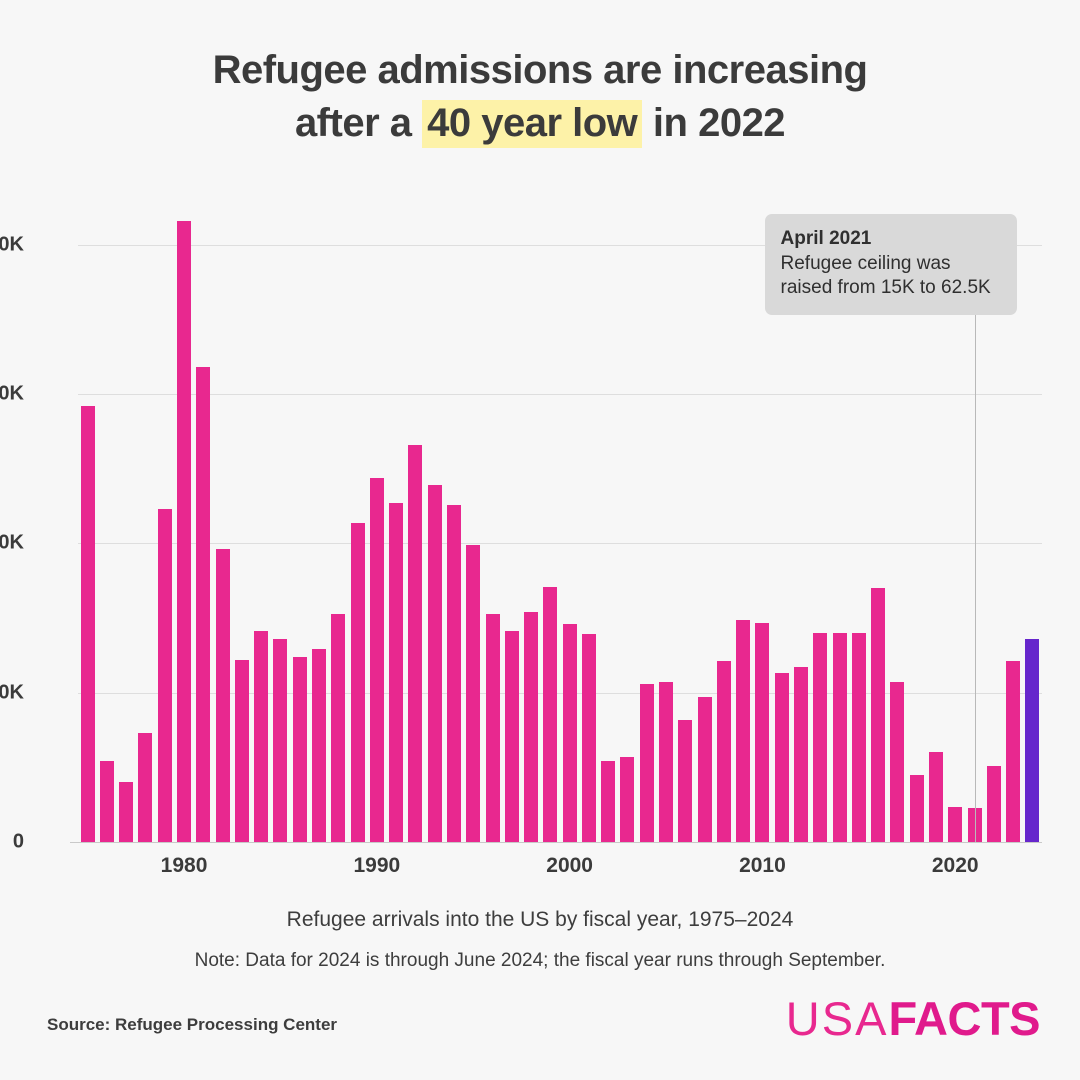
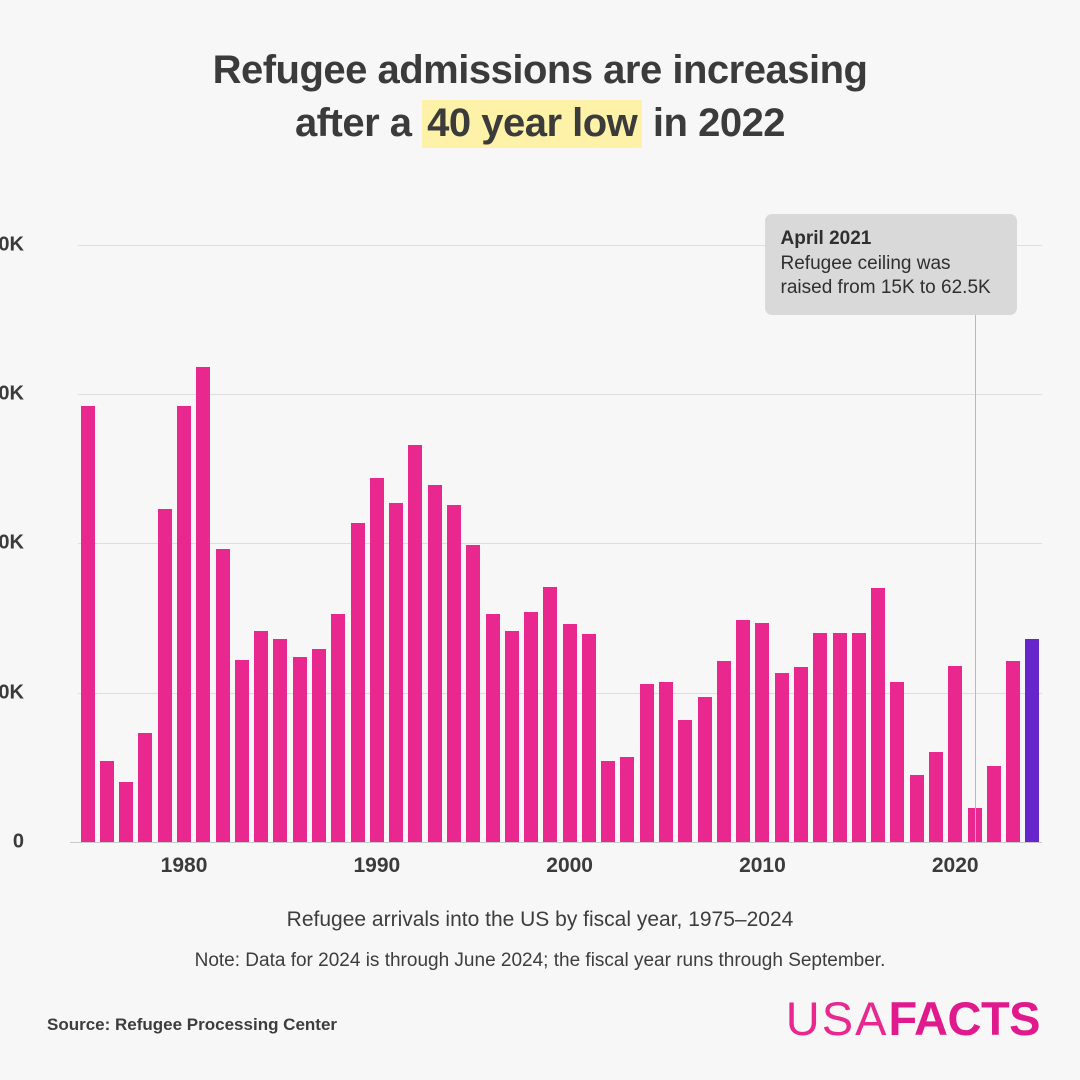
1980: 208K -> 146K
2020: 12K -> 59K
